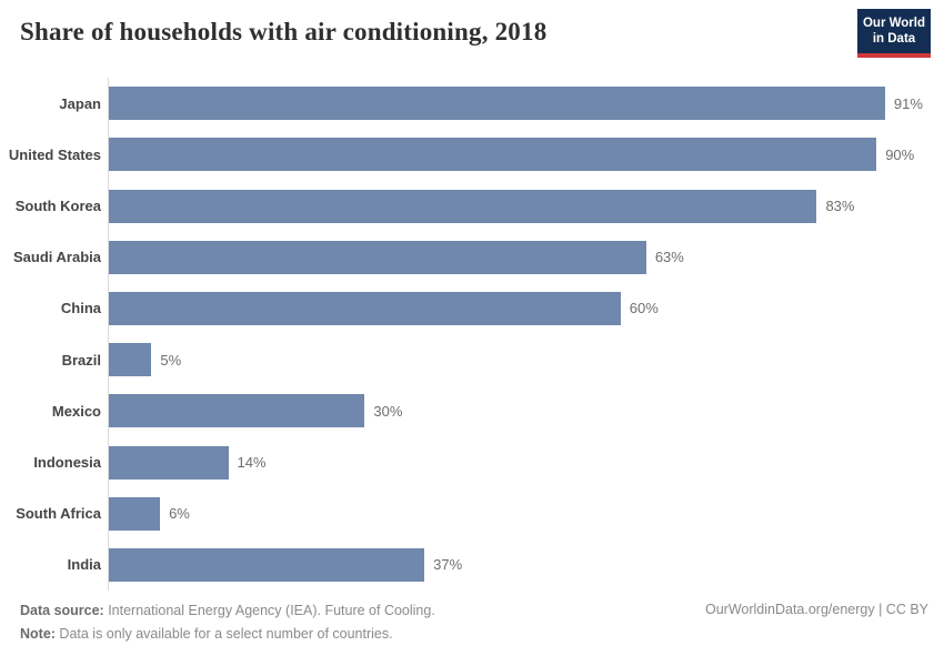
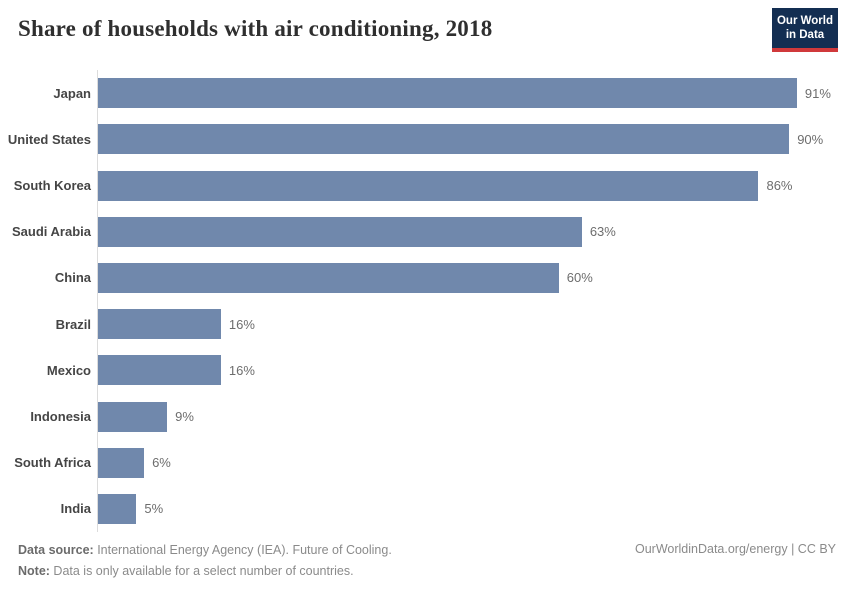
South Korea: 83% -> 86%
Brazil: 5% -> 16%
Mexico: 30% -> 16%
Indonesia: 14% -> 9%
India: 37% -> 5%
